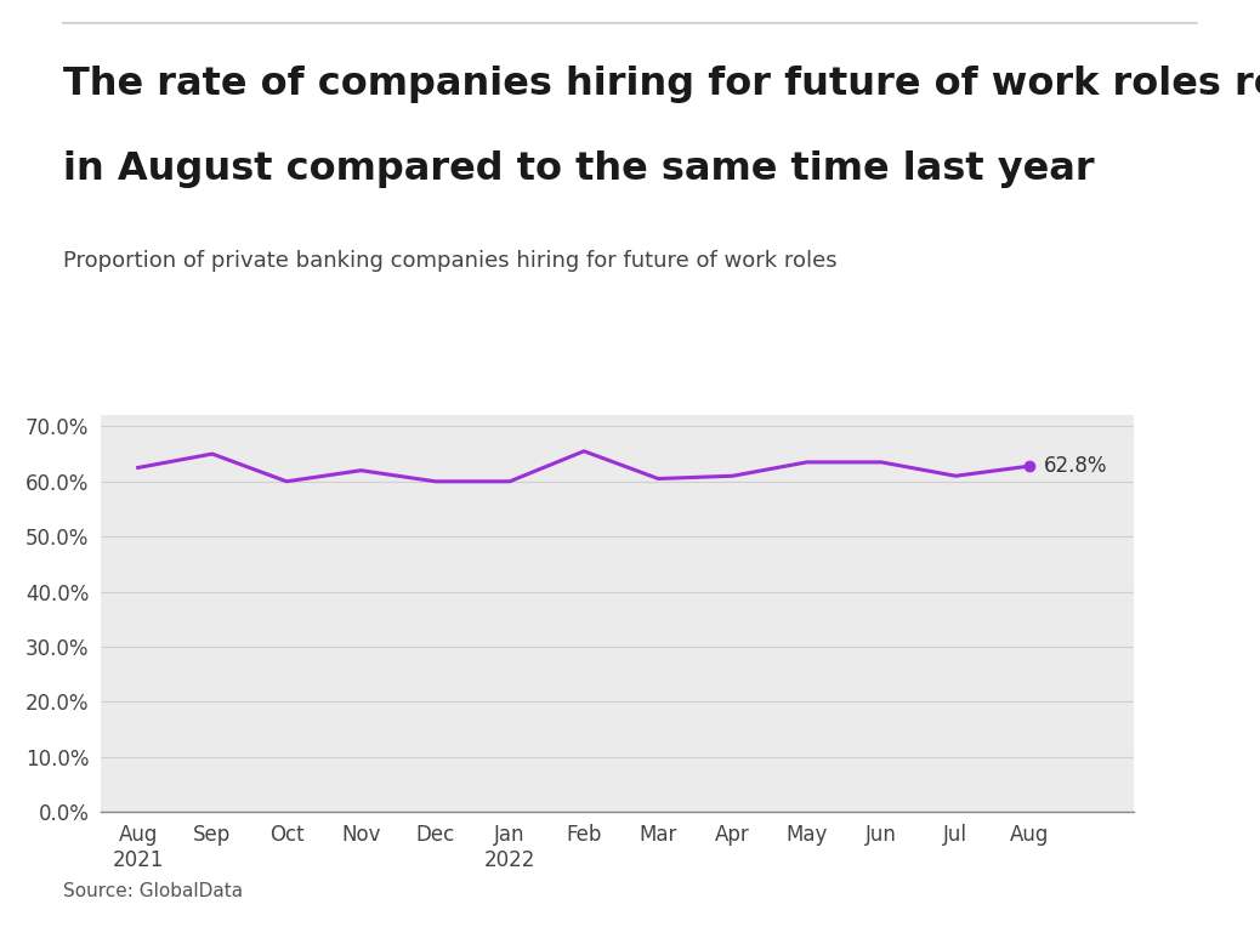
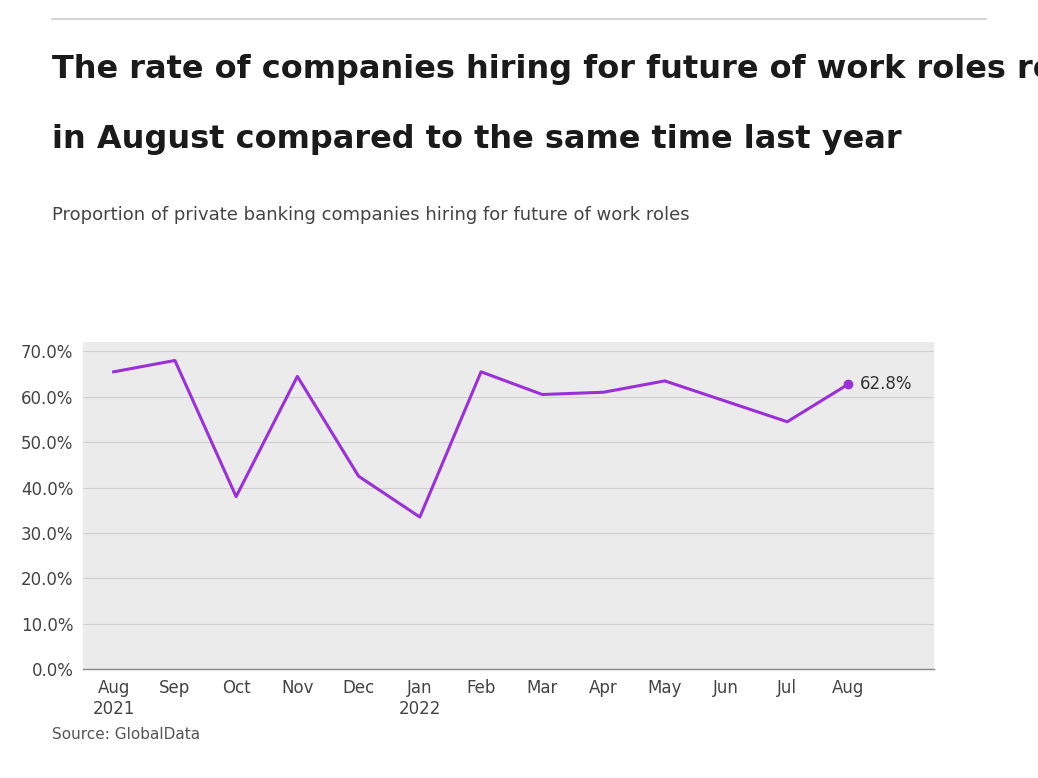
Aug 2021: 62.5% -> 65.5%
Sep: 65.0% -> 68.0%
Oct: 60.0% -> 38.0%
Nov: 62.0% -> 64.5%
Dec: 60.0% -> 42.5%
Jan 2022: 60.0% -> 33.5%
Jun: 63.5% -> 59.0%
Jul: 61.0% -> 54.5%
